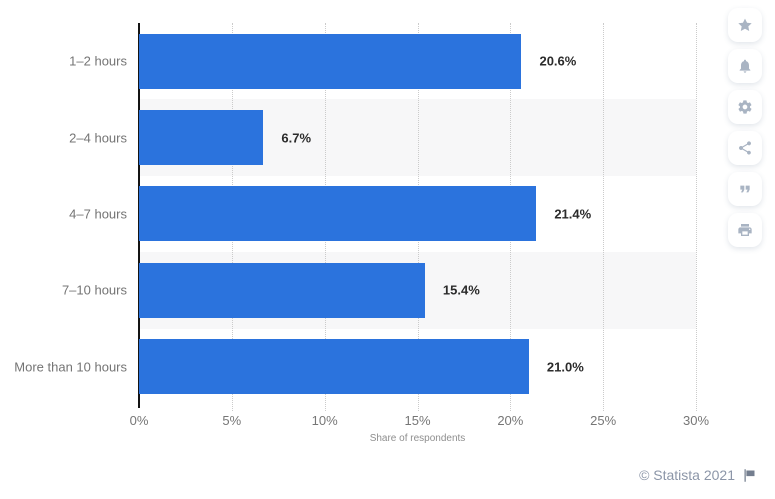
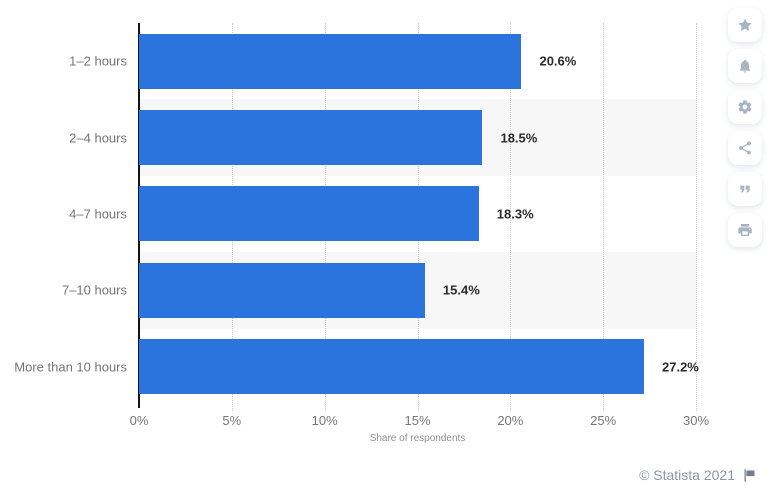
2–4 hours: 6.7% -> 18.5%
4–7 hours: 21.4% -> 18.3%
More than 10 hours: 21.0% -> 27.2%
